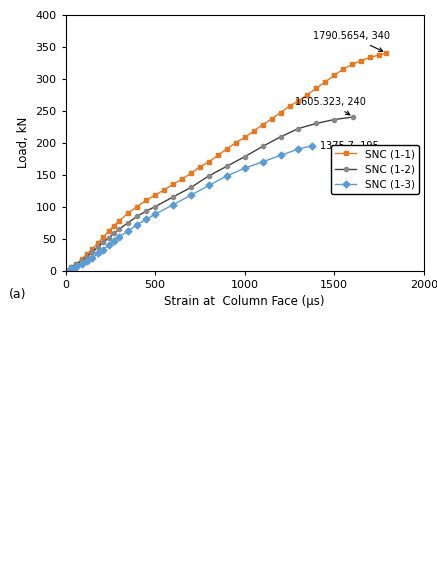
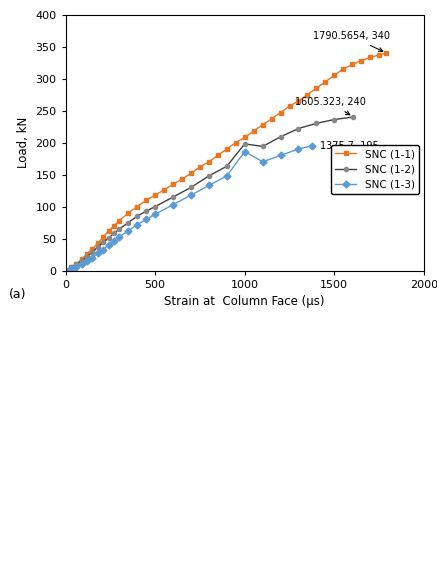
SNC (1-2)/1000: 178 -> 198
SNC (1-3)/1000: 160 -> 186
